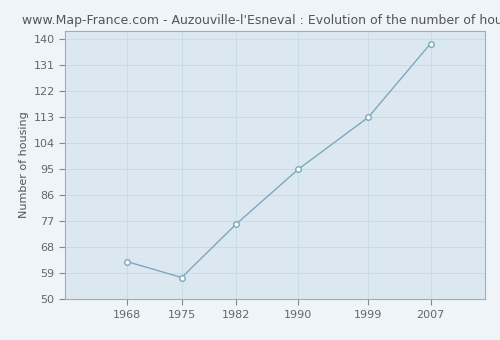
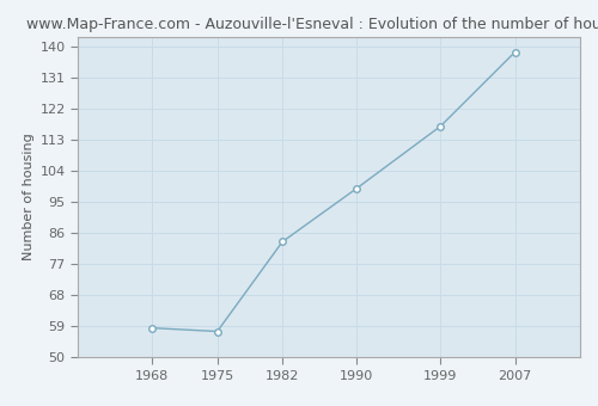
1968: 63.0 -> 58.5
1982: 76.0 -> 83.5
1990: 95.0 -> 99.0
1999: 113.0 -> 117.0
